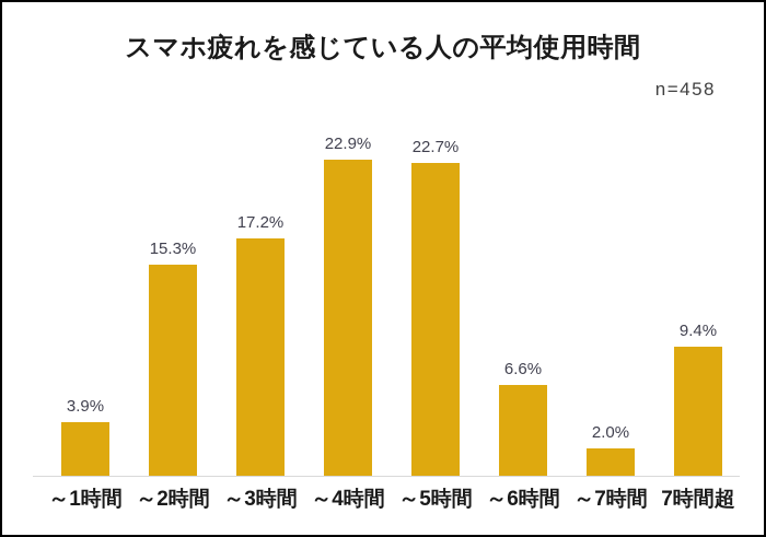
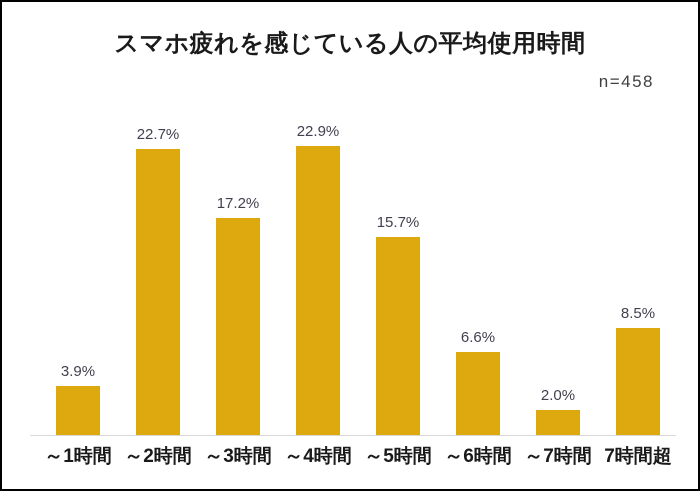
～2時間: 15.3% -> 22.7%
～5時間: 22.7% -> 15.7%
7時間超: 9.4% -> 8.5%
